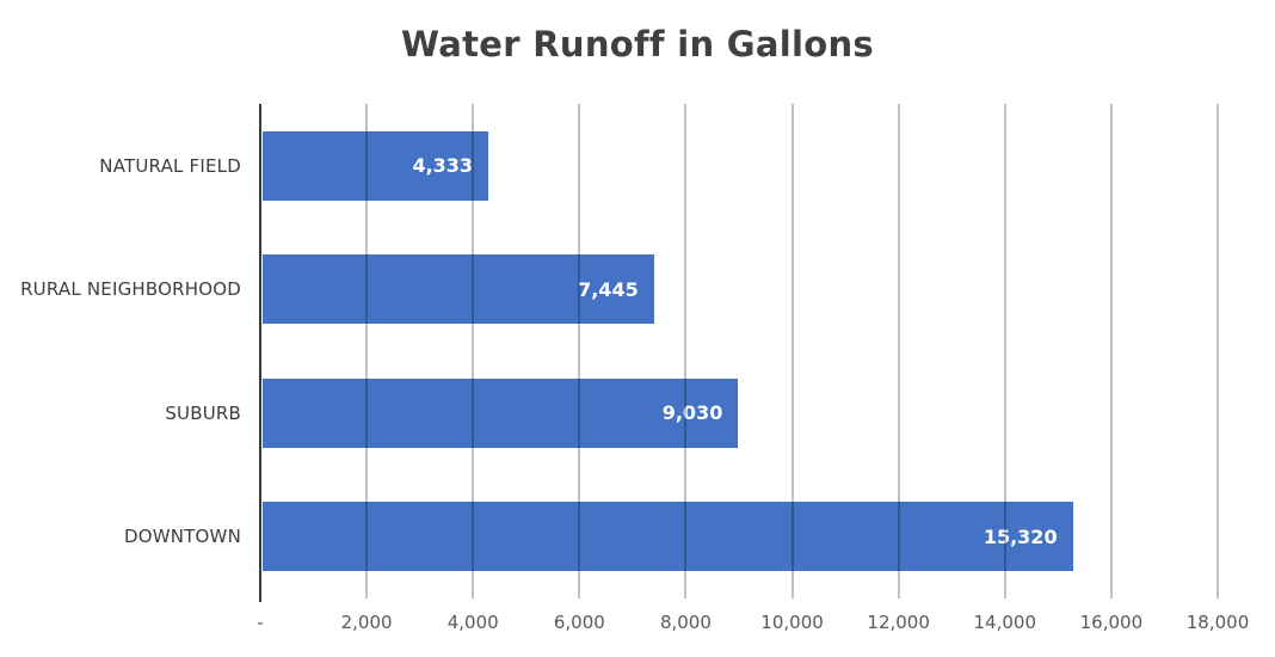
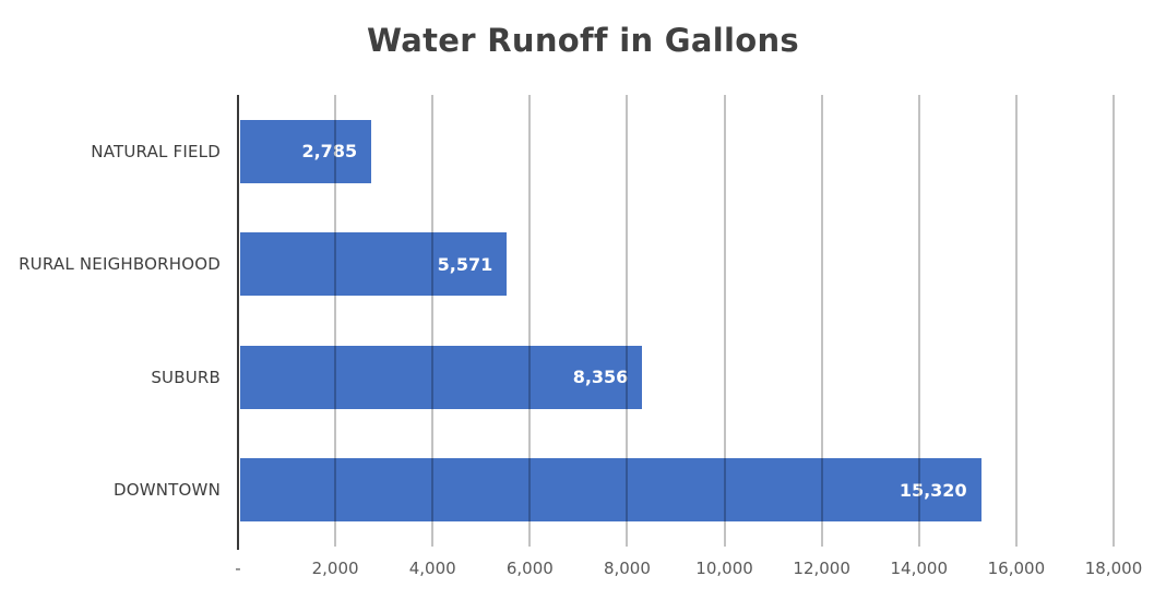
NATURAL FIELD: 4,333 -> 2,785
RURAL NEIGHBORHOOD: 7,445 -> 5,571
SUBURB: 9,030 -> 8,356
